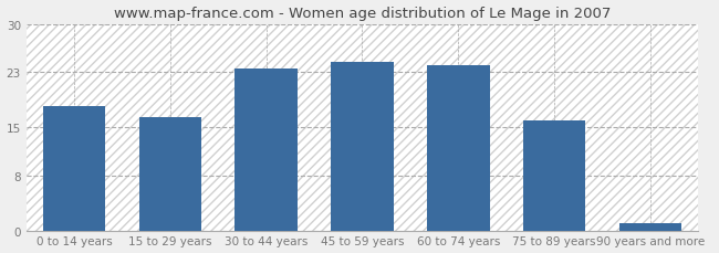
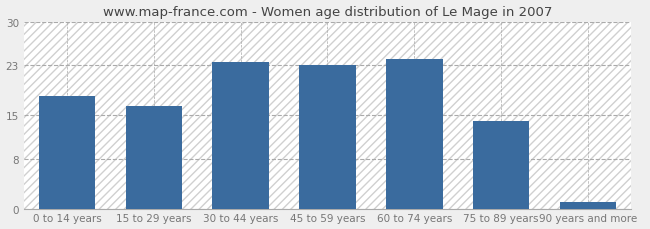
45 to 59 years: 24.5 -> 23.0
75 to 89 years: 16.0 -> 14.0
